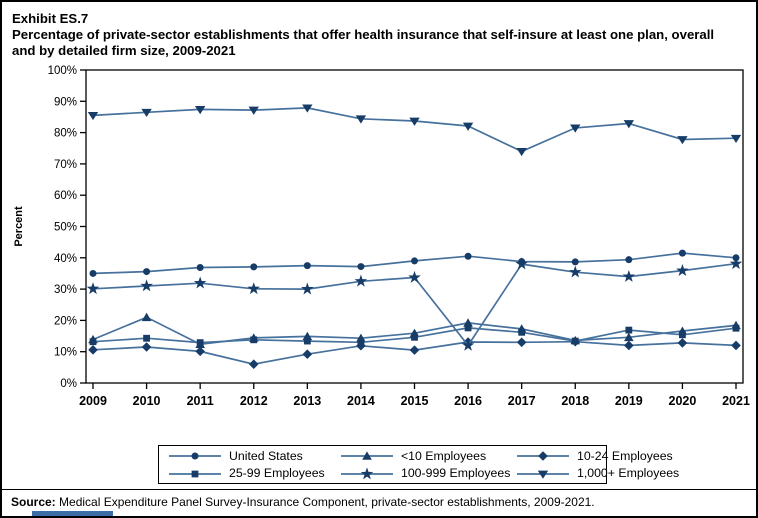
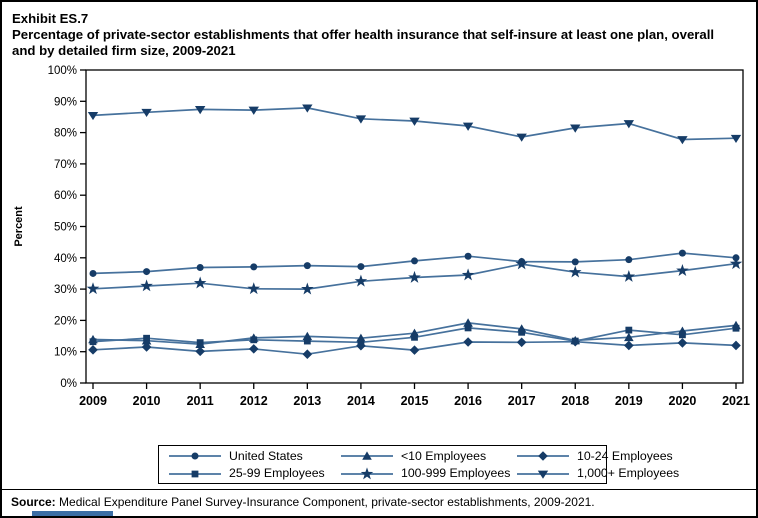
<10 Employees/2010: 21% -> 14%
10-24 Employees/2012: 6% -> 11%
100-999 Employees/2016: 12% -> 34%
1,000+ Employees/2017: 74% -> 79%
